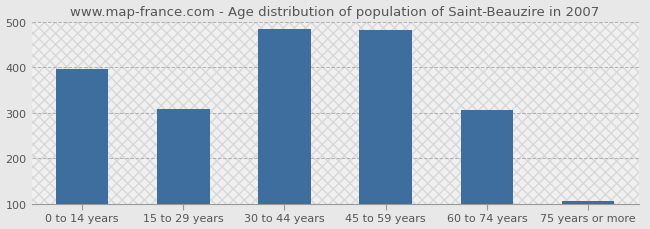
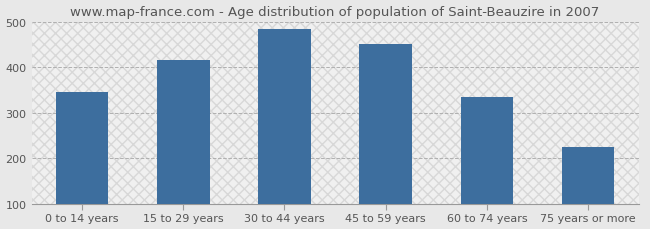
0 to 14 years: 396 -> 345
15 to 29 years: 309 -> 415
45 to 59 years: 481 -> 450
60 to 74 years: 305 -> 335
75 years or more: 106 -> 225
